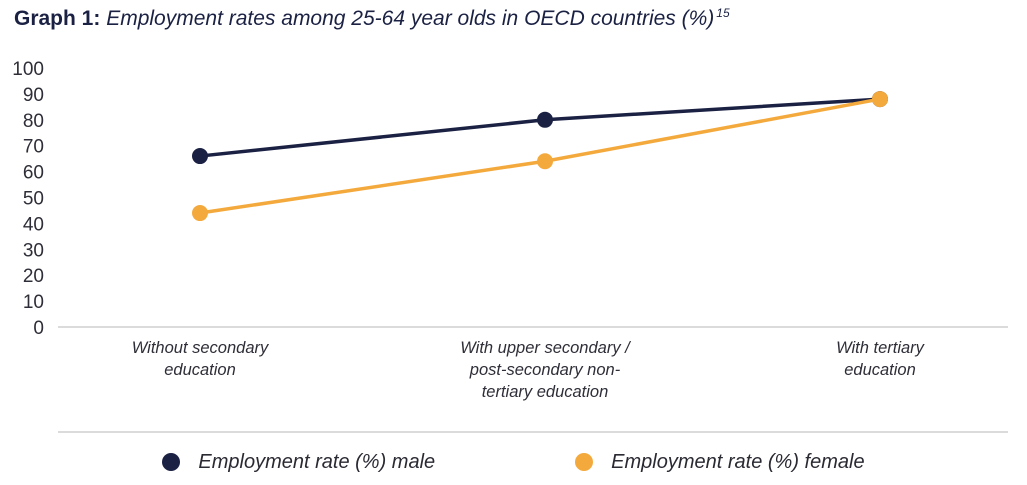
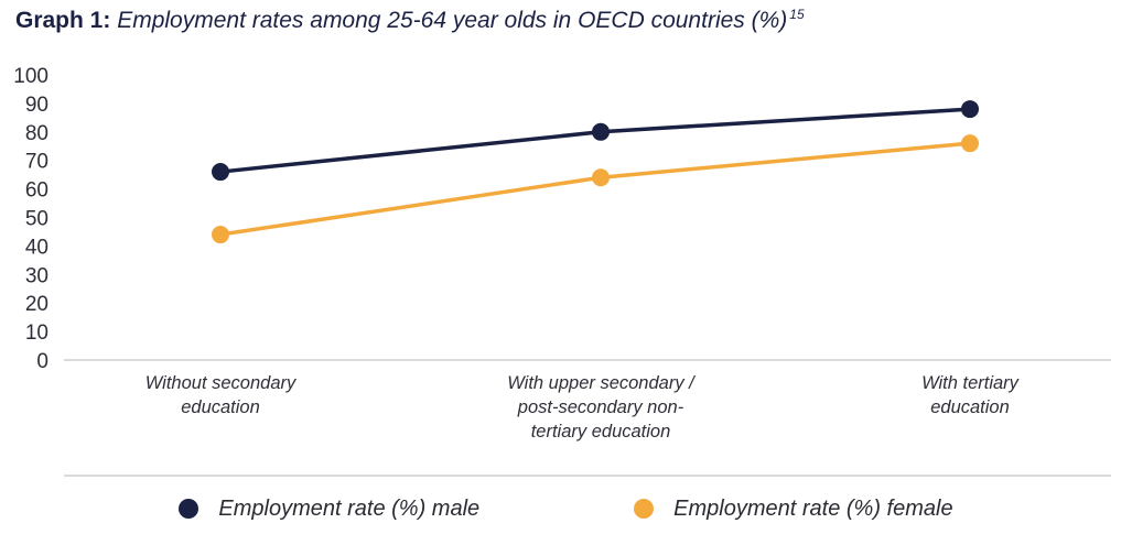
Employment rate (%) female/With tertiary education: 88 -> 76
